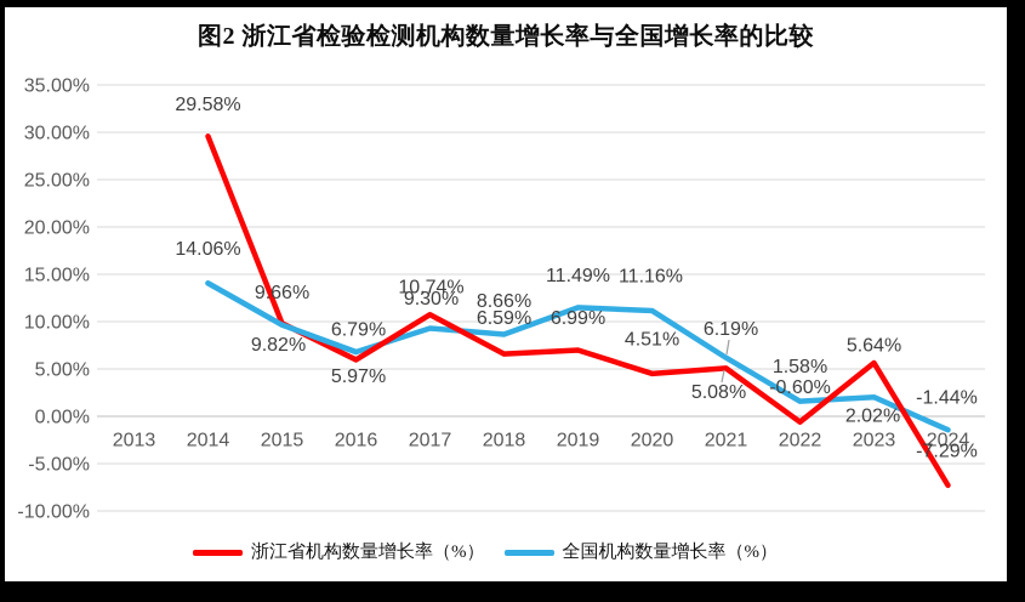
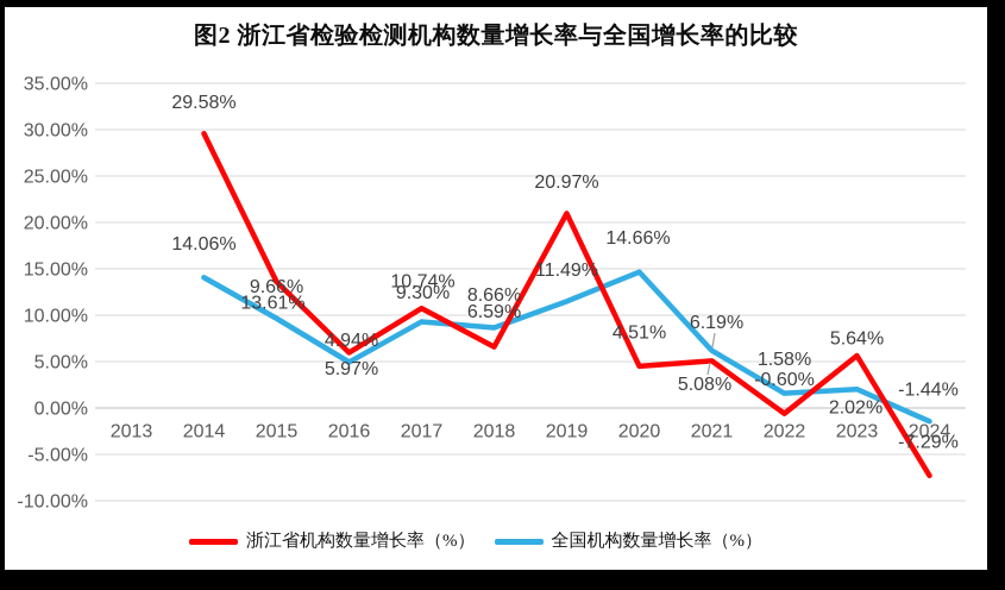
浙江省机构数量增长率（%）/2015: 9.82% -> 13.61%
全国机构数量增长率（%）/2016: 6.79% -> 4.94%
浙江省机构数量增长率（%）/2019: 6.99% -> 20.97%
全国机构数量增长率（%）/2020: 11.16% -> 14.66%
